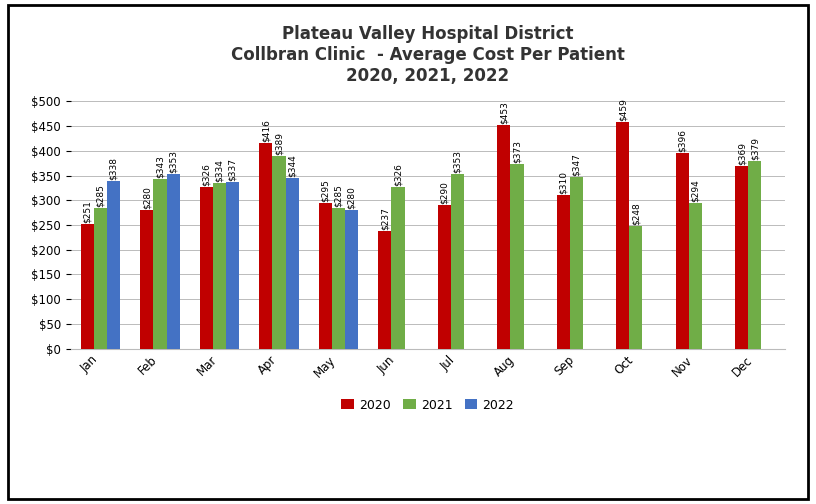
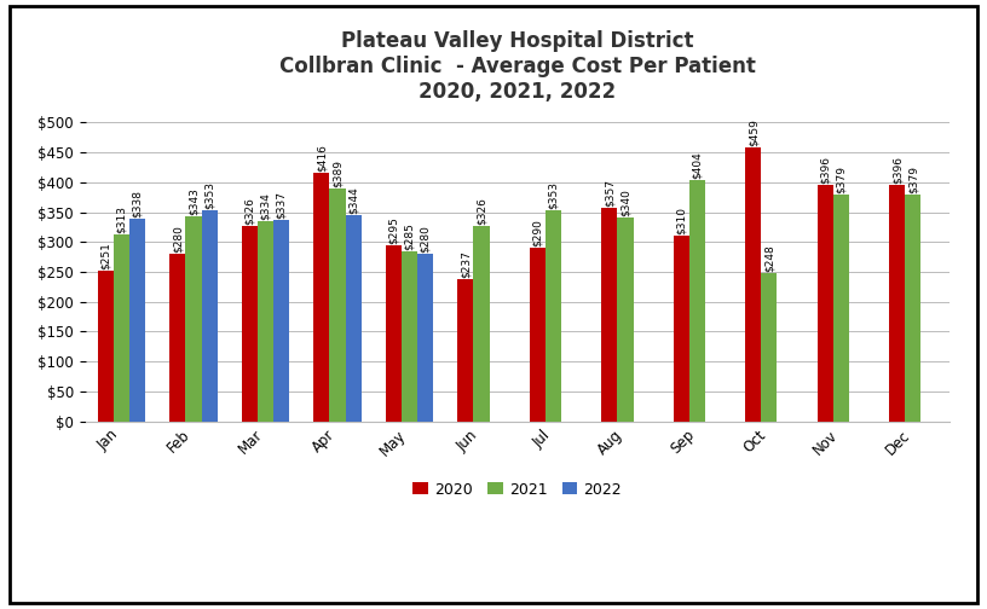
2021/Jan: $285 -> $313
2020/Aug: $453 -> $357
2021/Aug: $373 -> $340
2021/Sep: $347 -> $404
2021/Nov: $294 -> $379
2020/Dec: $369 -> $396
